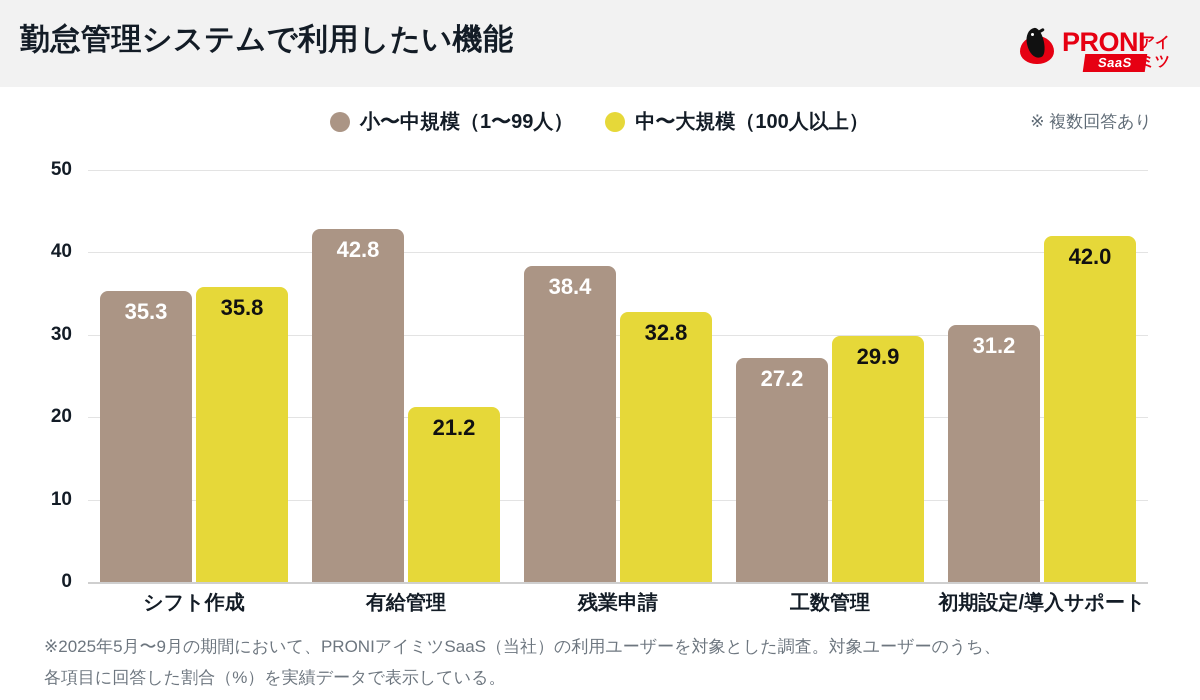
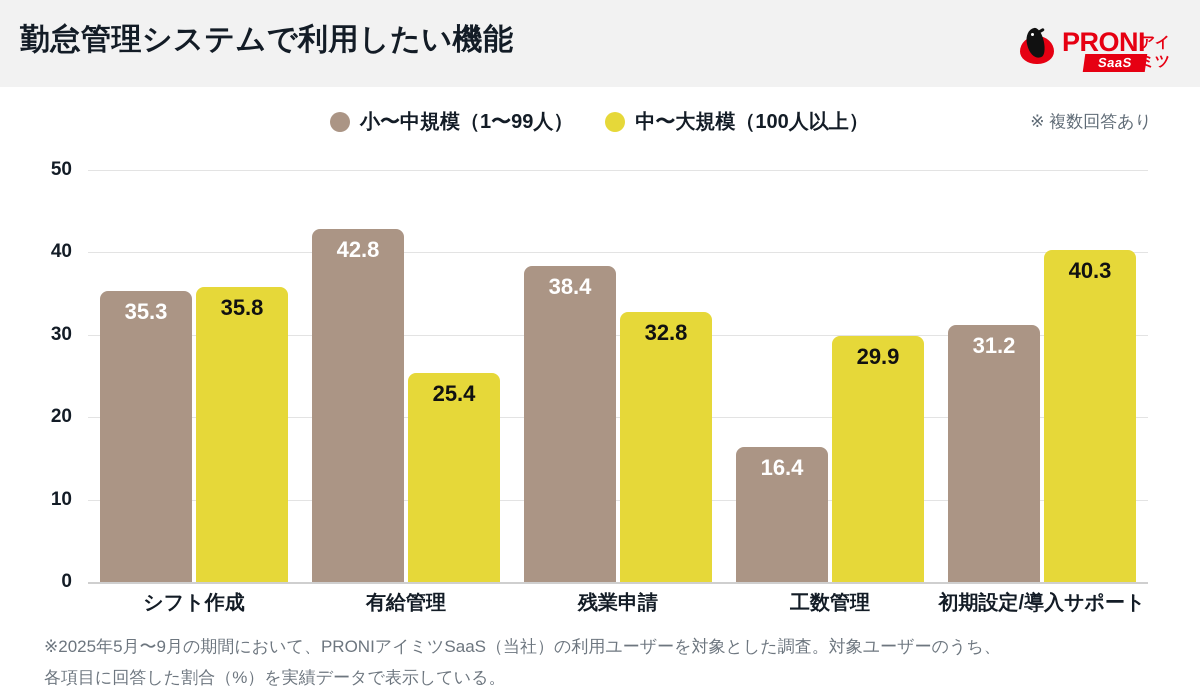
中〜大規模（100人以上）/有給管理: 21.2 -> 25.4
小〜中規模（1〜99人）/工数管理: 27.2 -> 16.4
中〜大規模（100人以上）/初期設定/導入サポート: 42.0 -> 40.3
